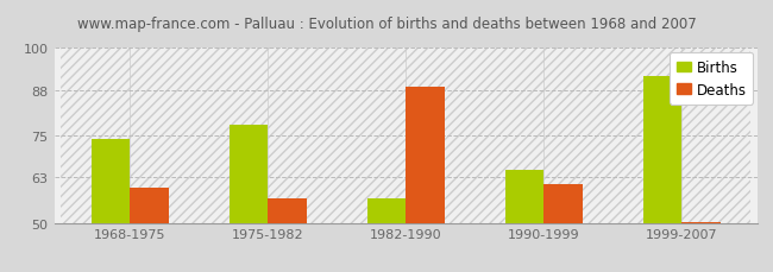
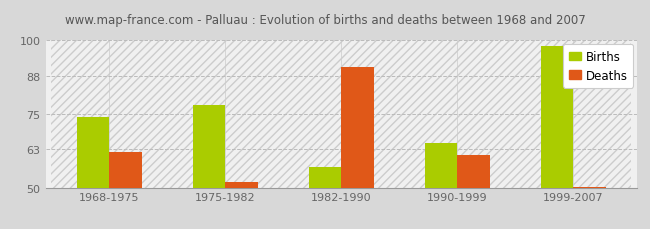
Deaths/1968-1975: 60.0 -> 62.0
Deaths/1975-1982: 57.0 -> 52.0
Deaths/1982-1990: 89.0 -> 91.0
Births/1999-2007: 92 -> 98
